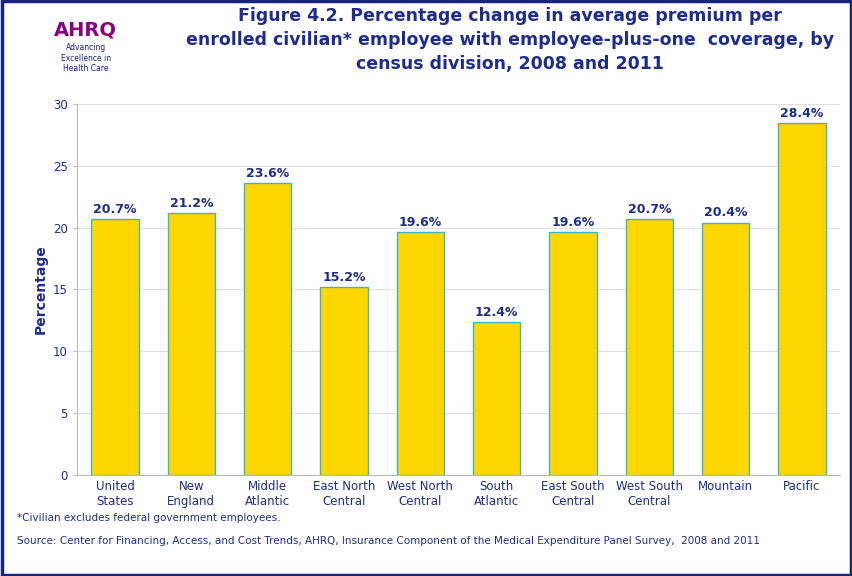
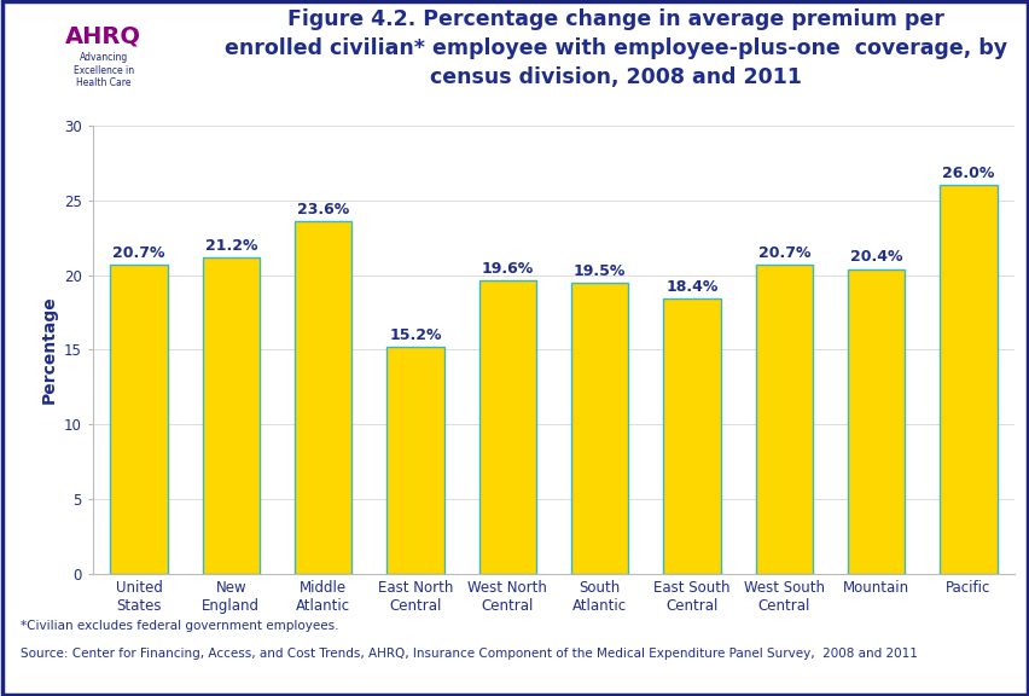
South Atlantic: 12.4% -> 19.5%
East South Central: 19.6% -> 18.4%
Pacific: 28.4% -> 26.0%
